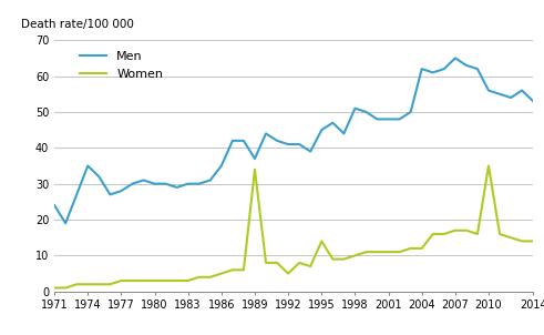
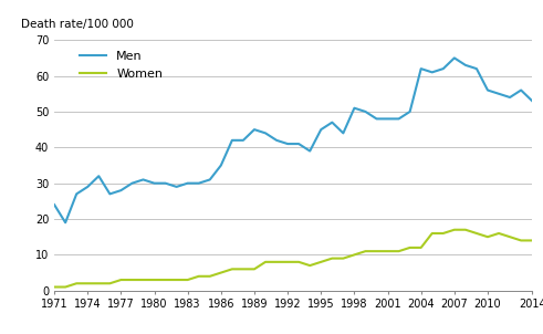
Men/1974: 35 -> 29
Men/1989: 37 -> 45
Women/1989: 34 -> 6
Women/1992: 5 -> 8
Women/1995: 14 -> 8
Women/2010: 35 -> 15
